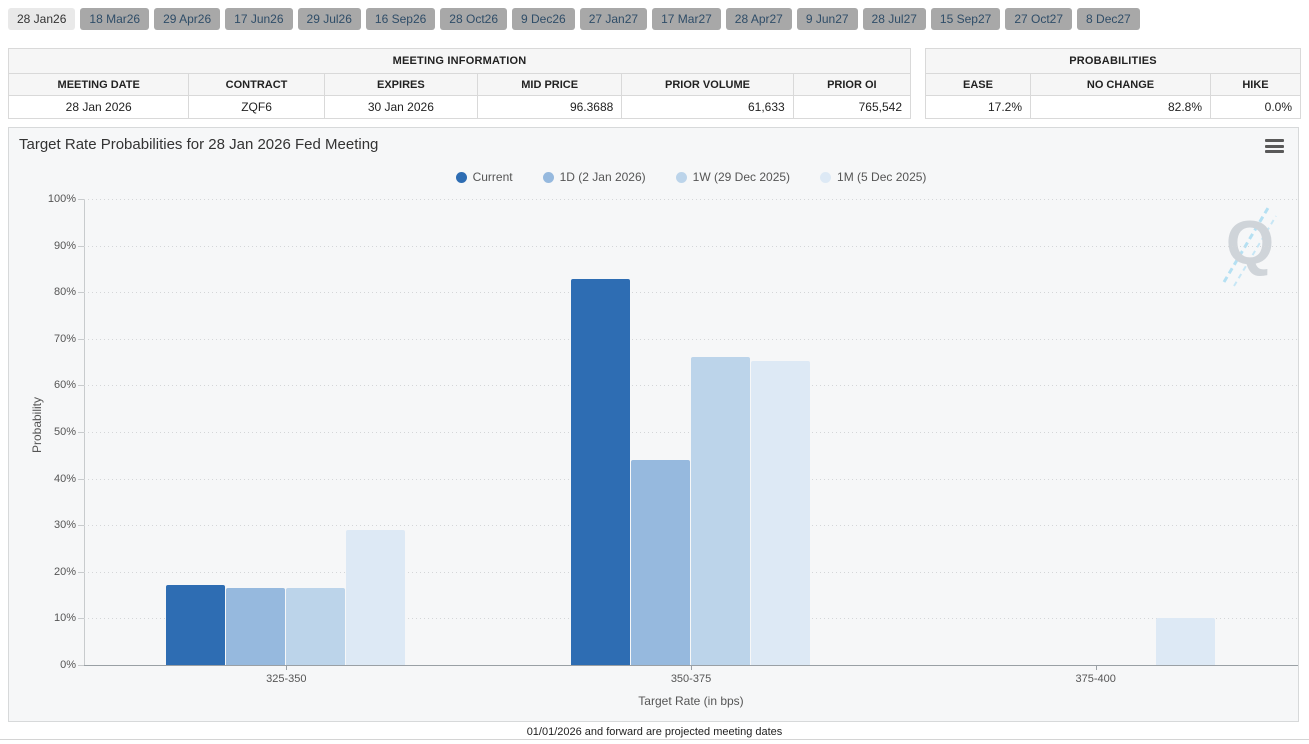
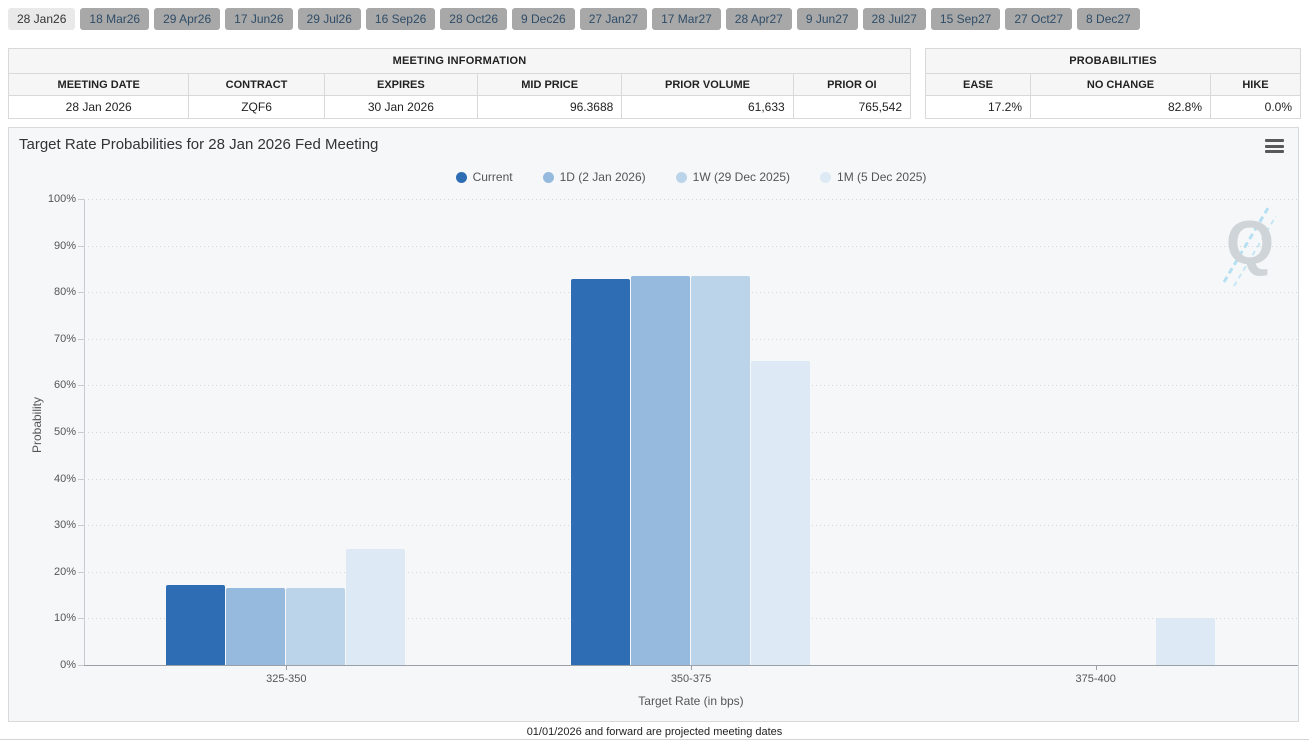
1M (5 Dec 2025)/325-350: 29% -> 25%
1D (2 Jan 2026)/350-375: 44% -> 84%
1W (29 Dec 2025)/350-375: 66% -> 84%
